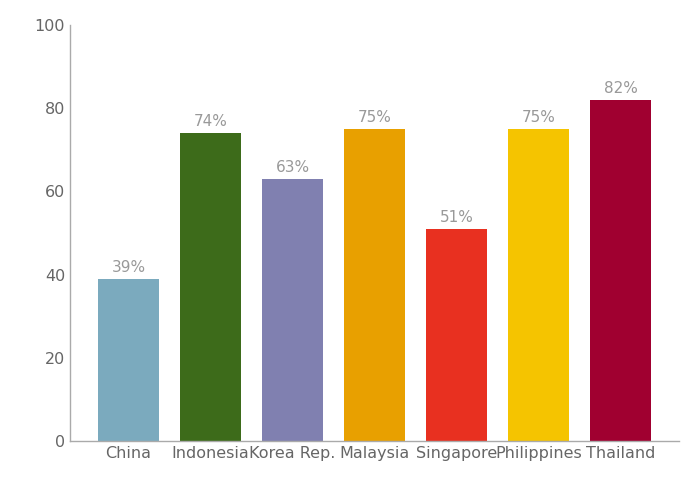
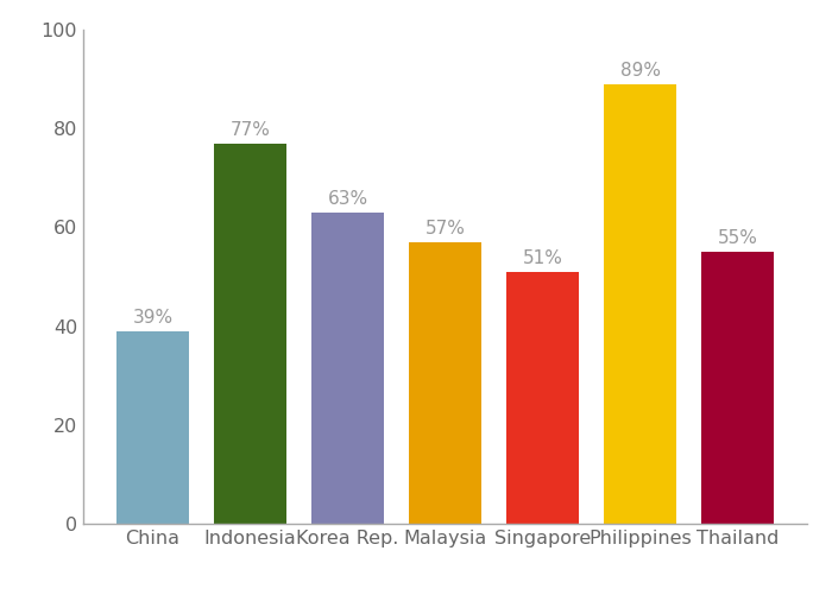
Indonesia: 74% -> 77%
Malaysia: 75% -> 57%
Philippines: 75% -> 89%
Thailand: 82% -> 55%
